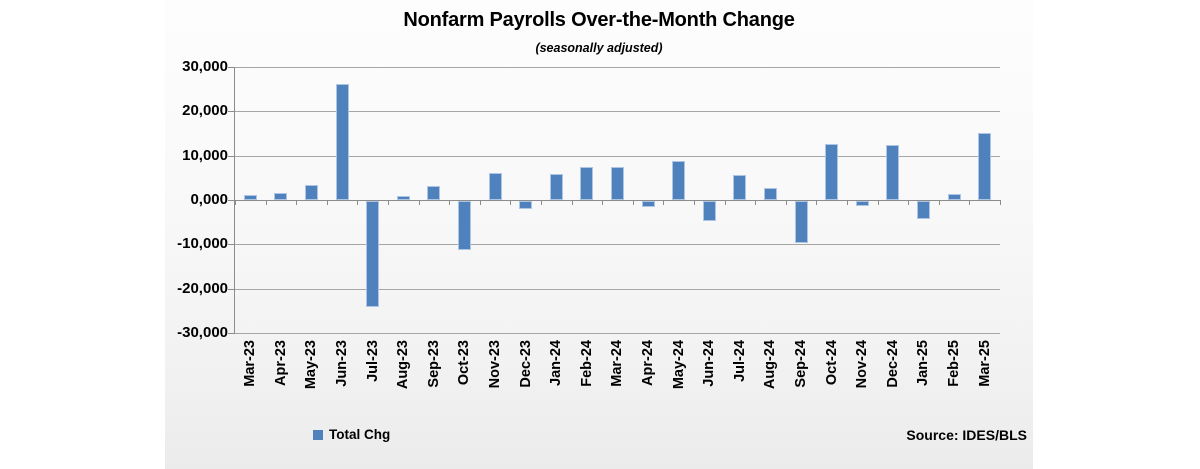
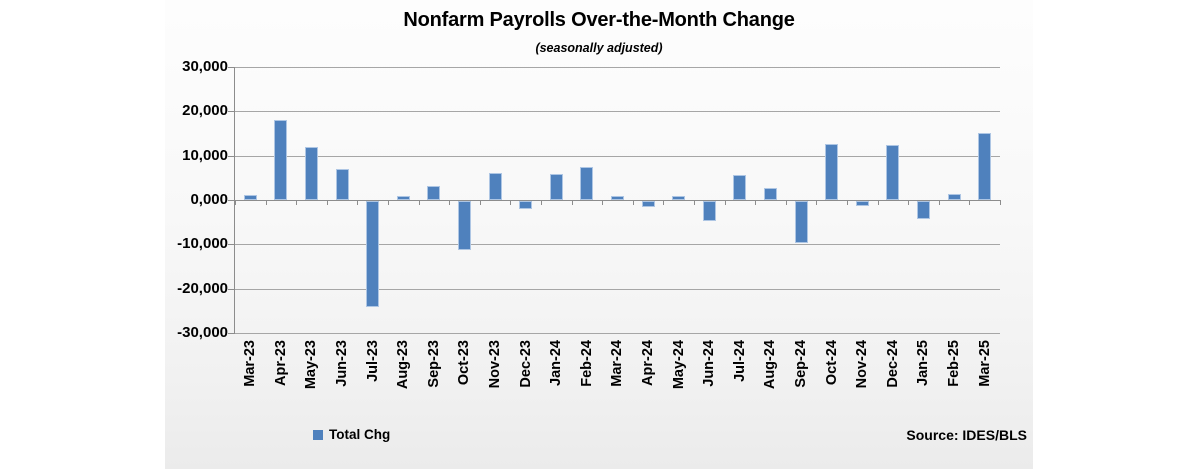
Apr-23: 2000 -> 18000
May-23: 3000 -> 12000
Jun-23: 26000 -> 7000
Mar-24: 7000 -> 1000
May-24: 9000 -> 1000
